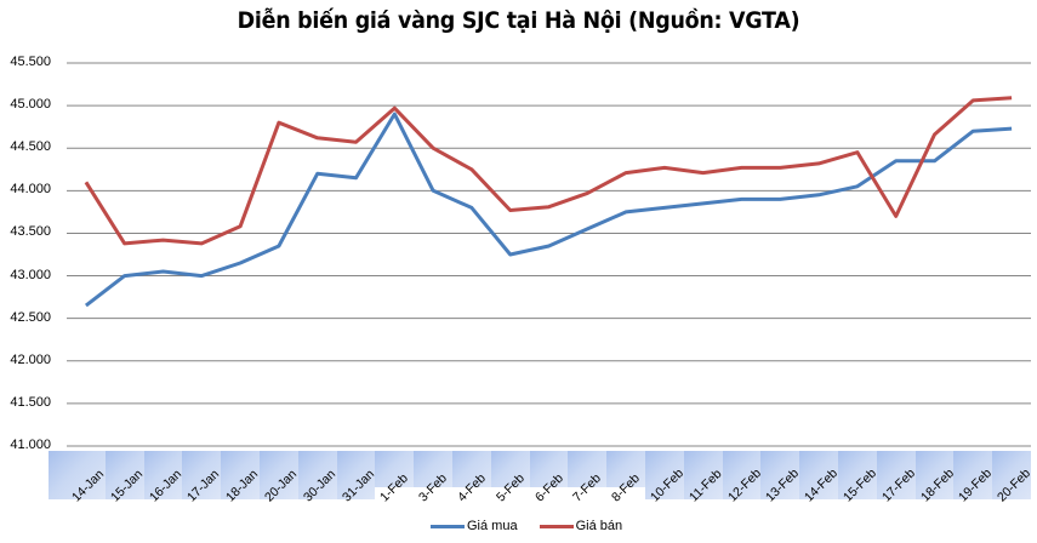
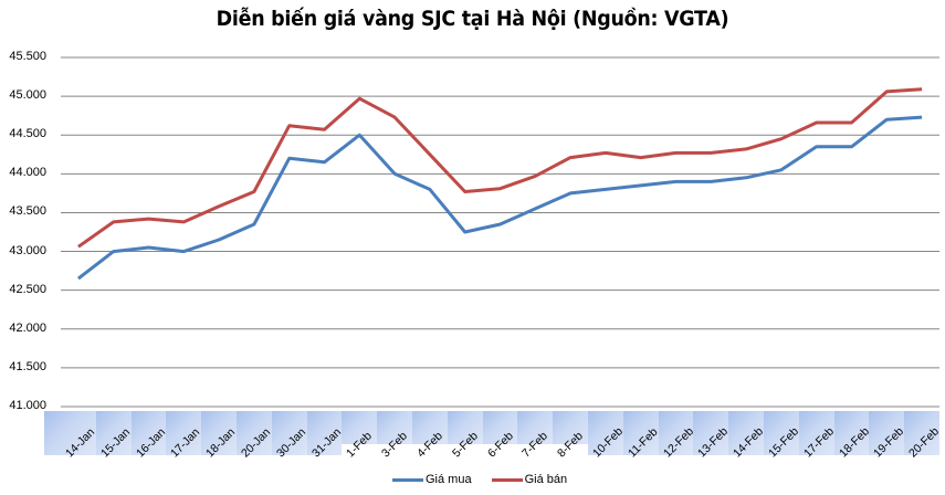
Giá bán/14-Jan: 44100 -> 43100
Giá bán/20-Jan: 44800 -> 43800
Giá mua/1-Feb: 44900 -> 44500
Giá bán/3-Feb: 44500 -> 44700
Giá bán/17-Feb: 43700 -> 44700
